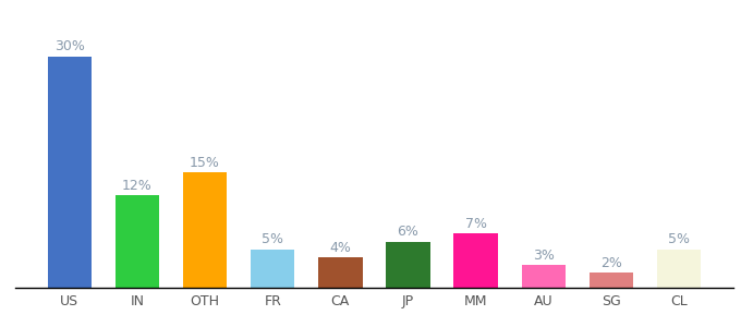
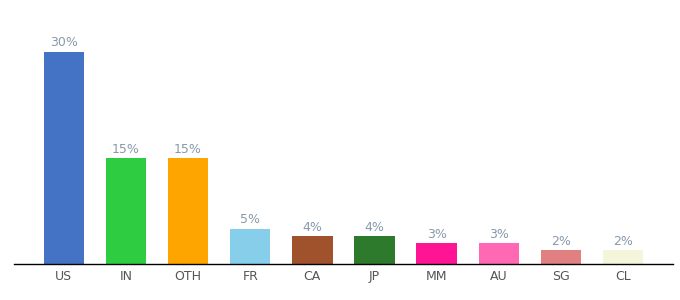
IN: 12% -> 15%
JP: 6% -> 4%
MM: 7% -> 3%
CL: 5% -> 2%
